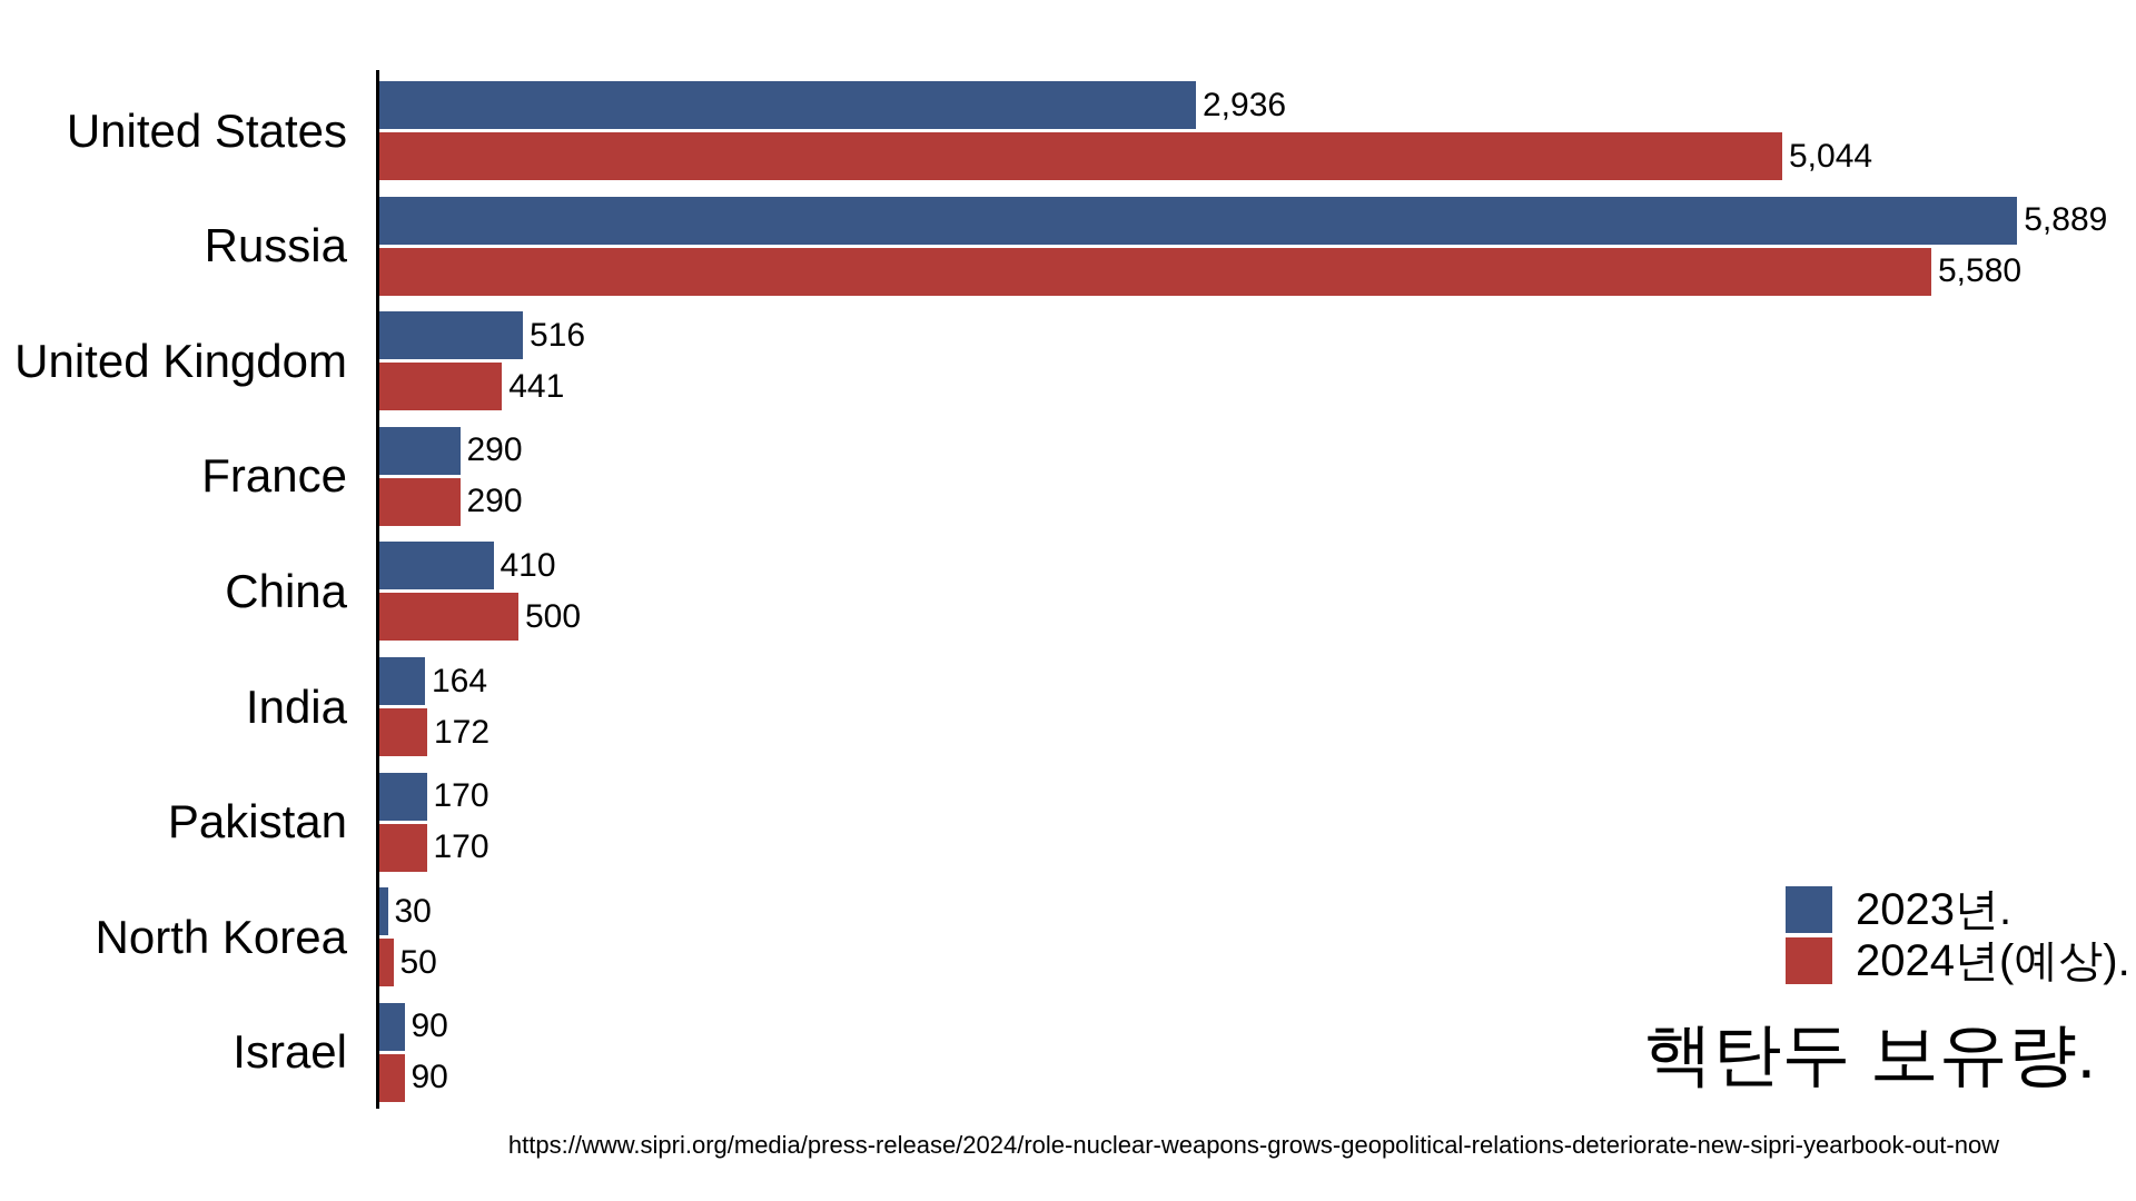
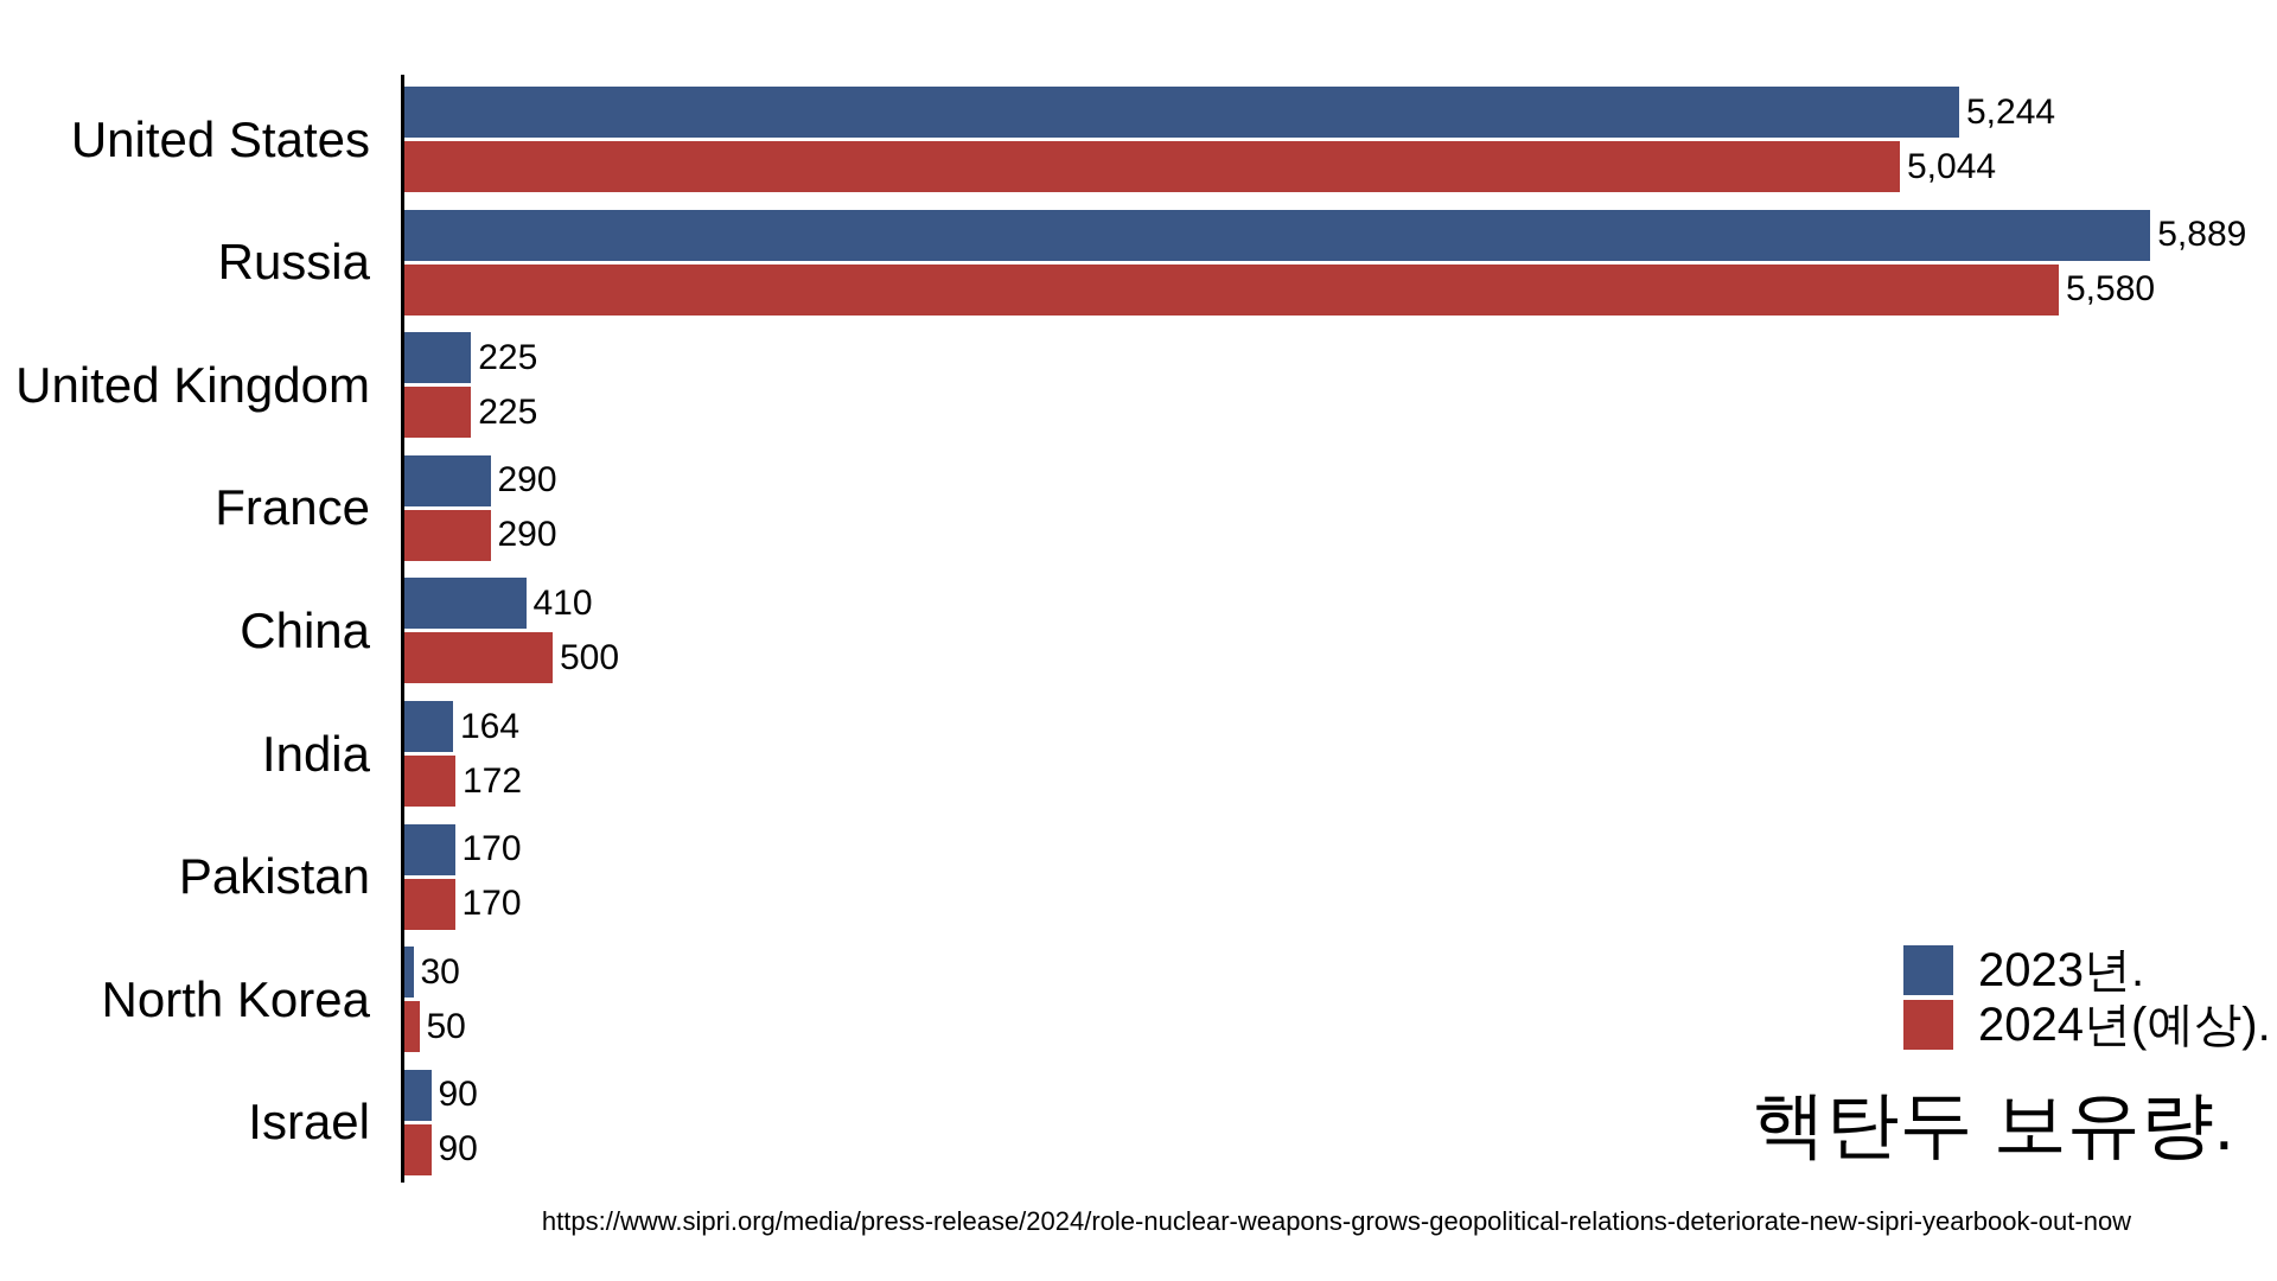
2023년./United States: 2,936 -> 5,244
2023년./United Kingdom: 516 -> 225
2024년(예상)./United Kingdom: 441 -> 225
